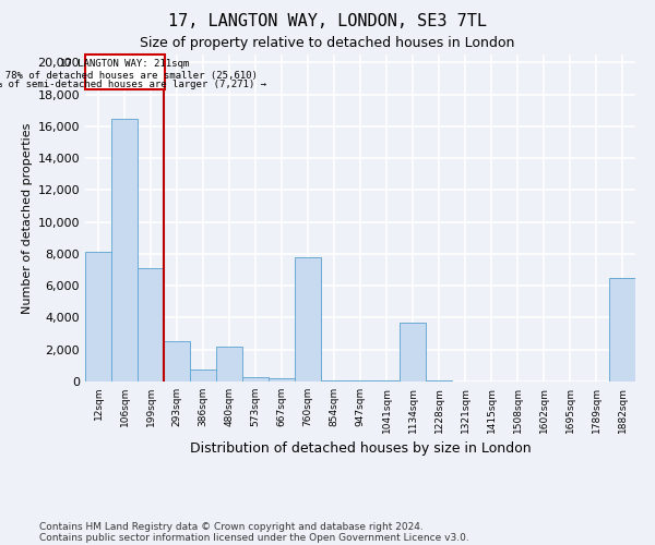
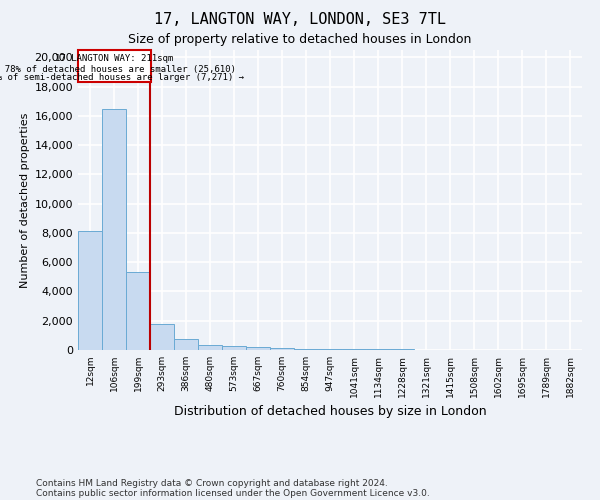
199sqm: 7,100 -> 5,300
293sqm: 2,500 -> 1,800
480sqm: 2,200 -> 400
760sqm: 7,800 -> 200
1134sqm: 3,700 -> 0
1882sqm: 6,500 -> 0
